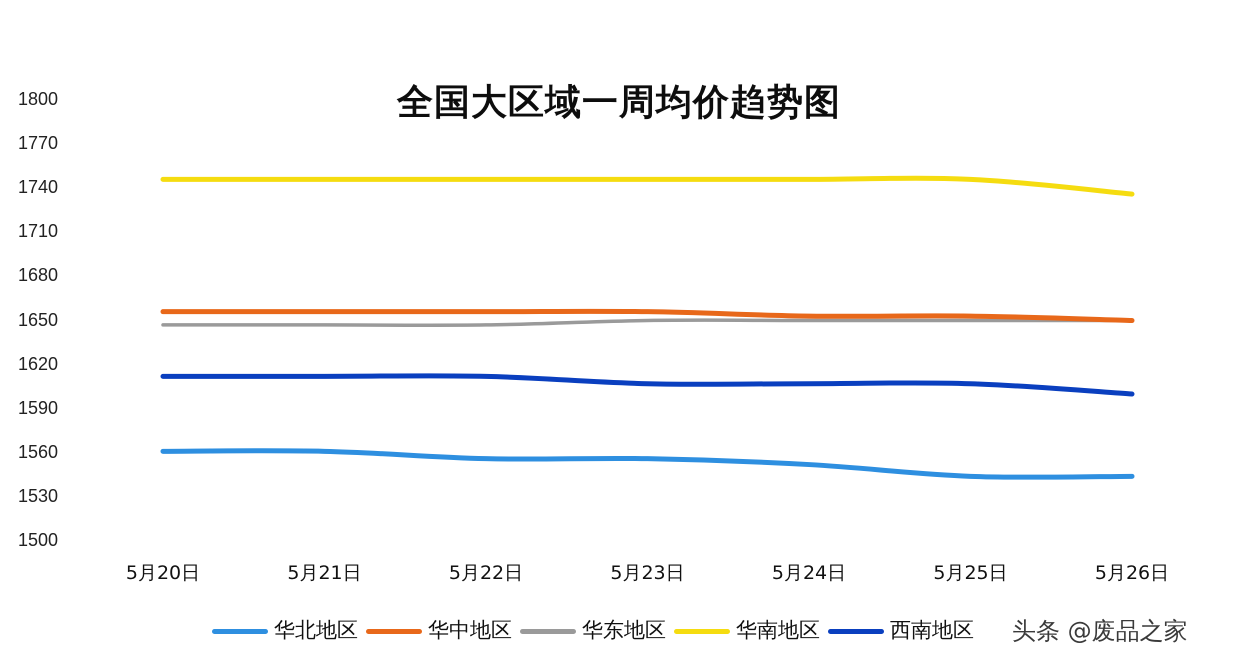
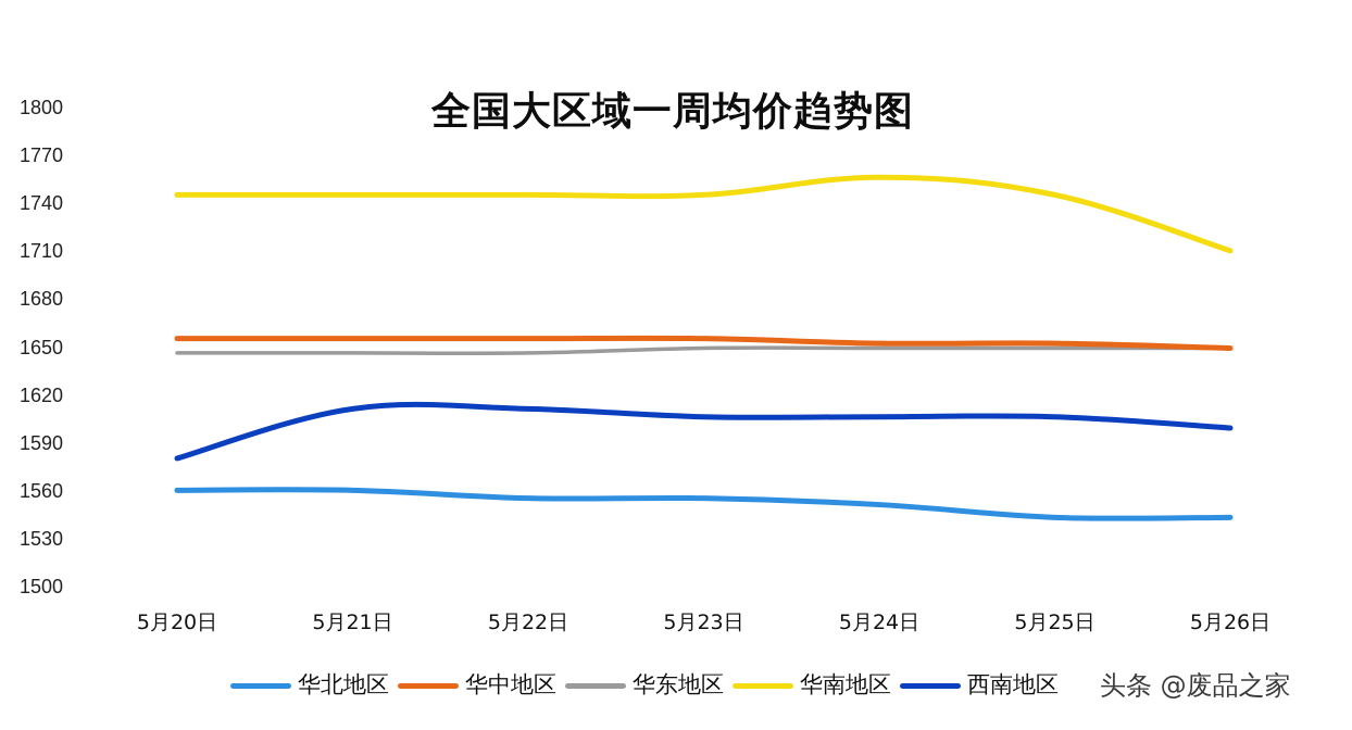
西南地区/5月20日: 1612 -> 1581
华南地区/5月24日: 1746 -> 1757
华南地区/5月26日: 1736 -> 1711
